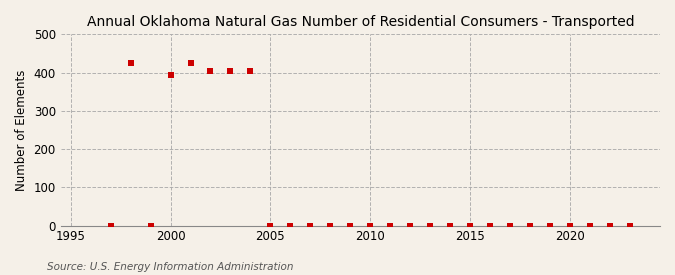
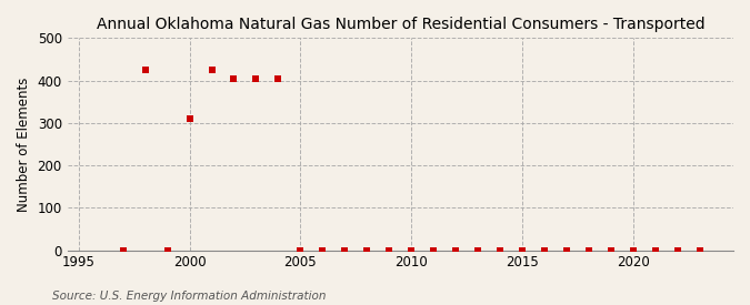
2000: 395 -> 310
